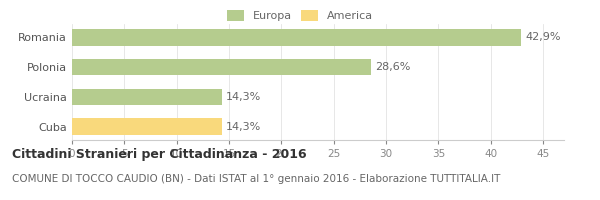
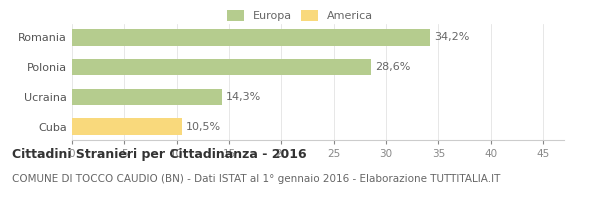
Romania: 42,9% -> 34,2%
Cuba: 14,3% -> 10,5%
